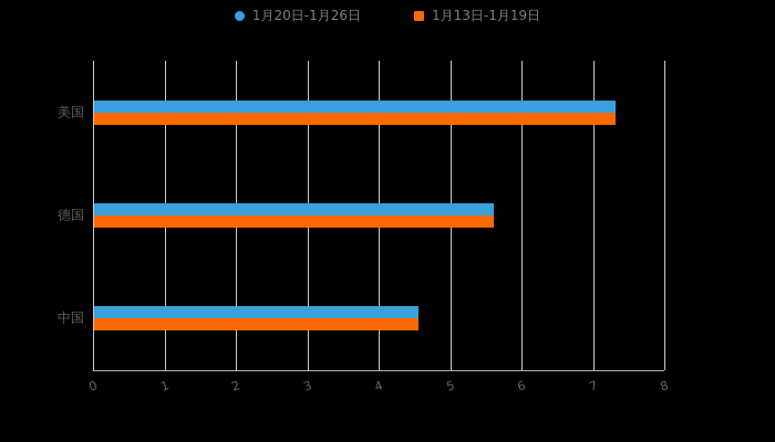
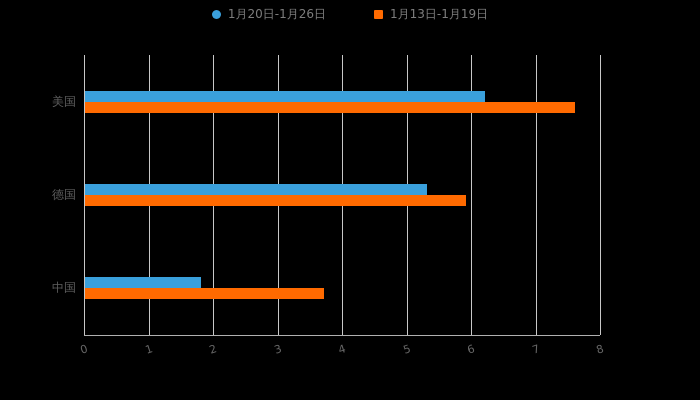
1月20日-1月26日/美国: 7.3 -> 6.2
1月13日-1月19日/美国: 7.3 -> 7.6
1月20日-1月26日/德国: 5.6 -> 5.3
1月13日-1月19日/德国: 5.6 -> 5.9
1月20日-1月26日/中国: 4.5 -> 1.8
1月13日-1月19日/中国: 4.5 -> 3.7
